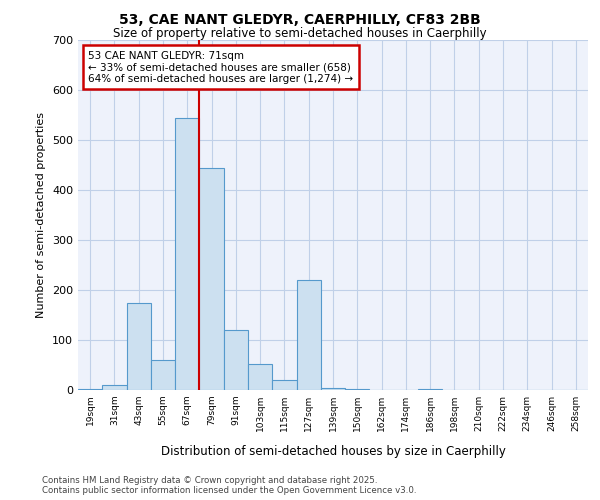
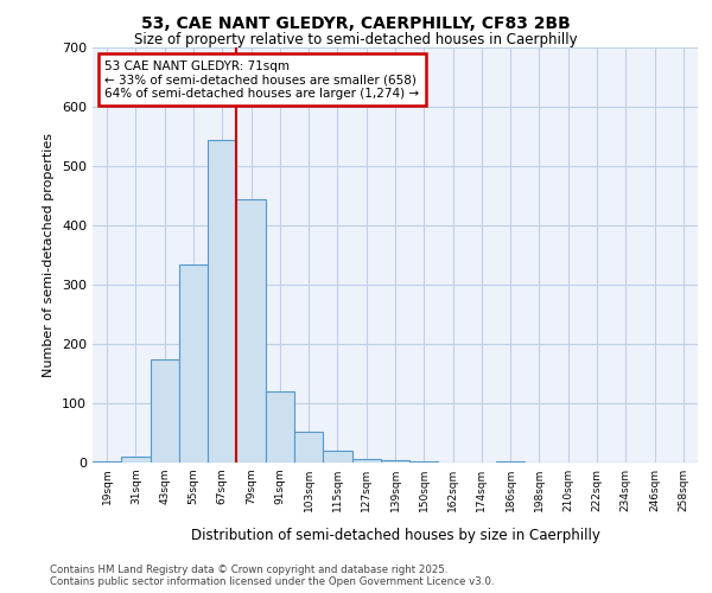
55sqm: 60 -> 335
127sqm: 220 -> 7
